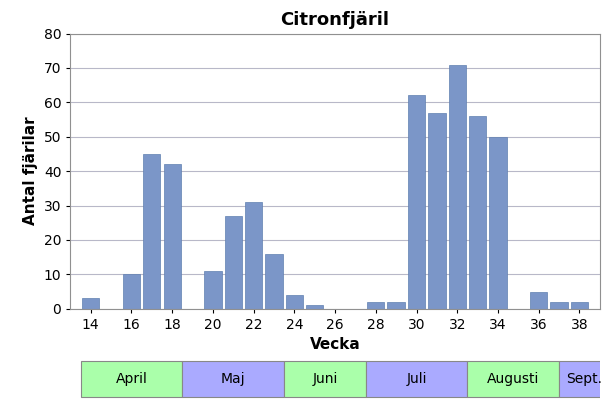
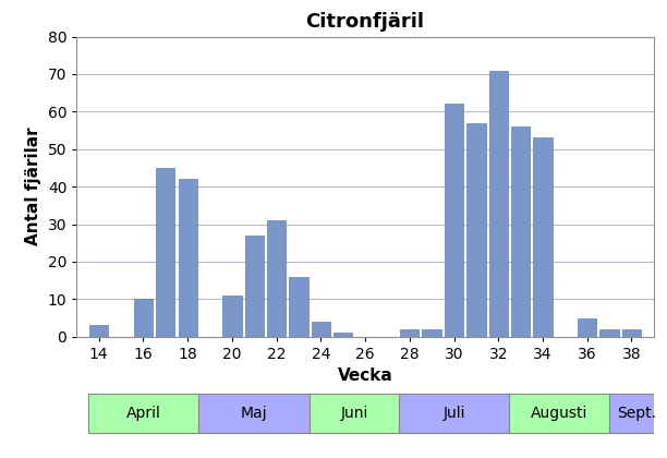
34: 50 -> 53
